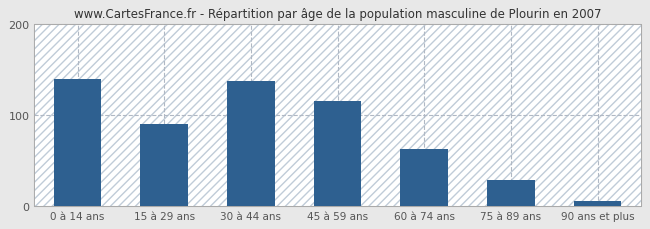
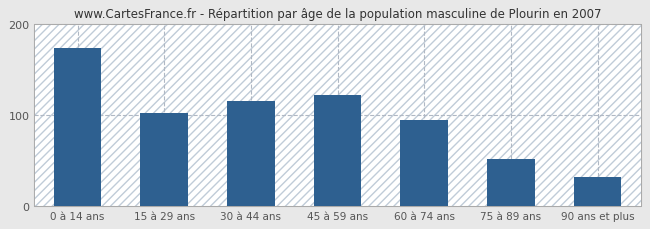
0 à 14 ans: 140 -> 174
15 à 29 ans: 90 -> 102
30 à 44 ans: 138 -> 116
45 à 59 ans: 115 -> 122
60 à 74 ans: 63 -> 94
75 à 89 ans: 28 -> 52
90 ans et plus: 5 -> 32
